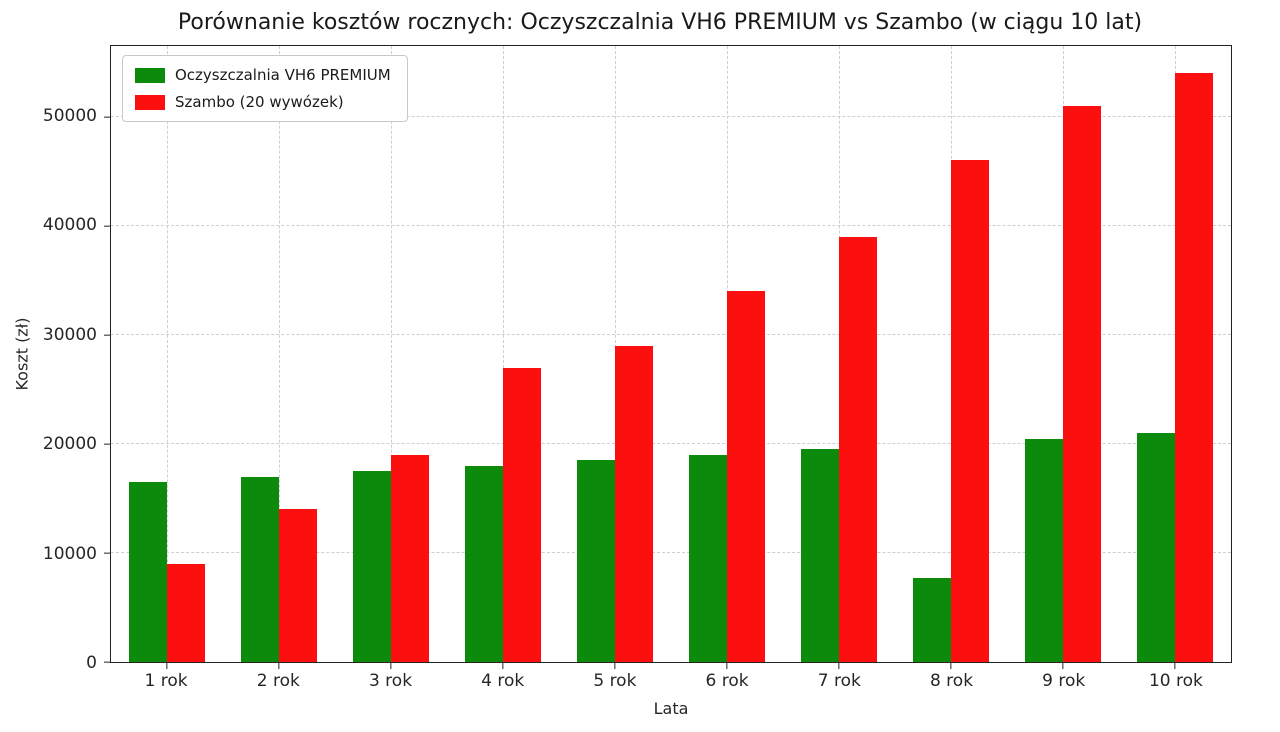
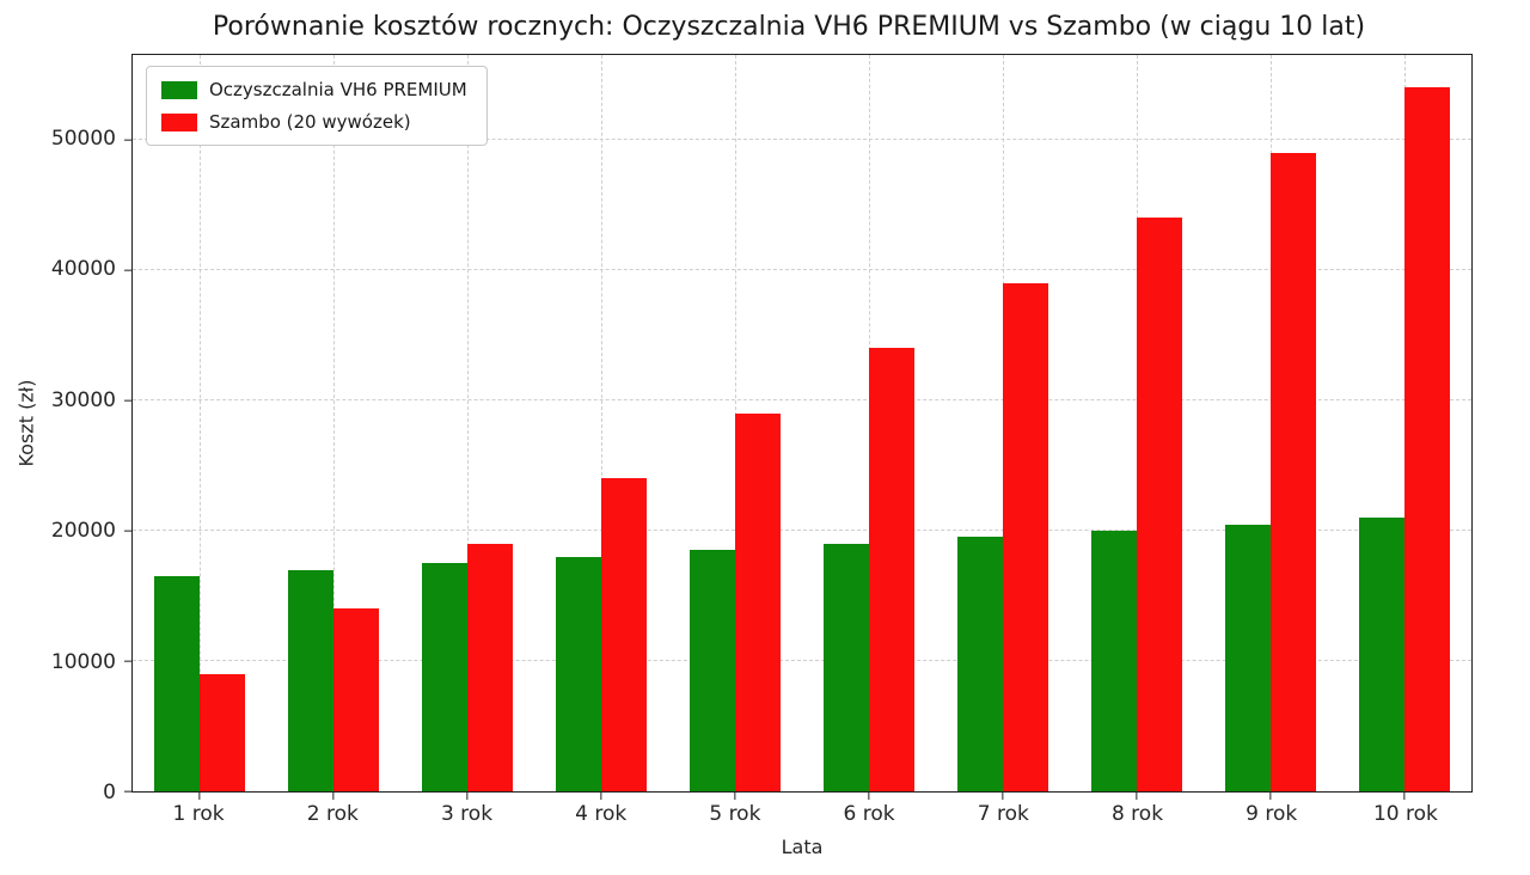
Szambo (20 wywózek)/4 rok: 27000 -> 24000
Oczyszczalnia VH6 PREMIUM/8 rok: 7700 -> 20000
Szambo (20 wywózek)/8 rok: 46000 -> 44000
Szambo (20 wywózek)/9 rok: 51000 -> 49000
